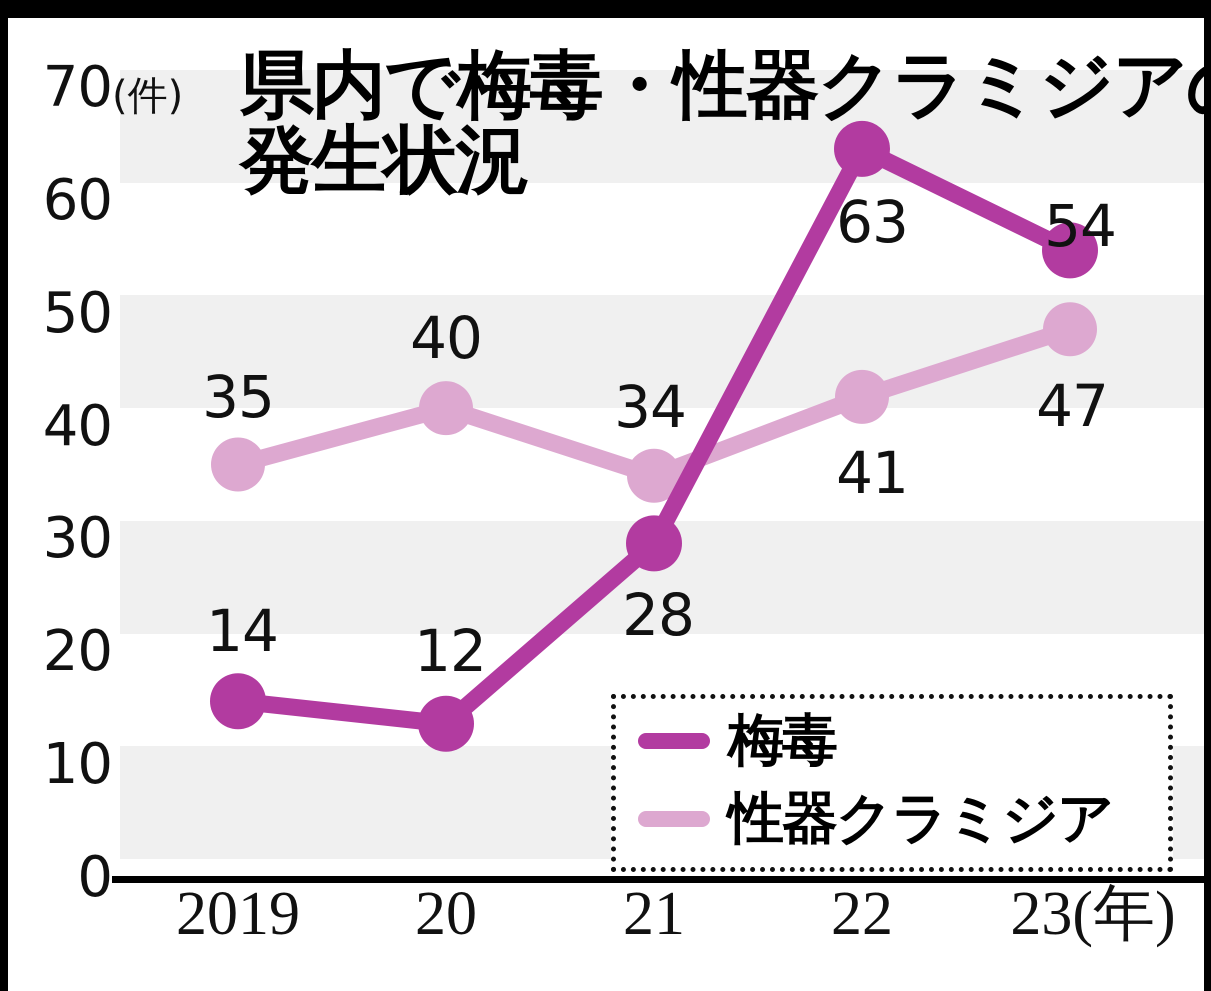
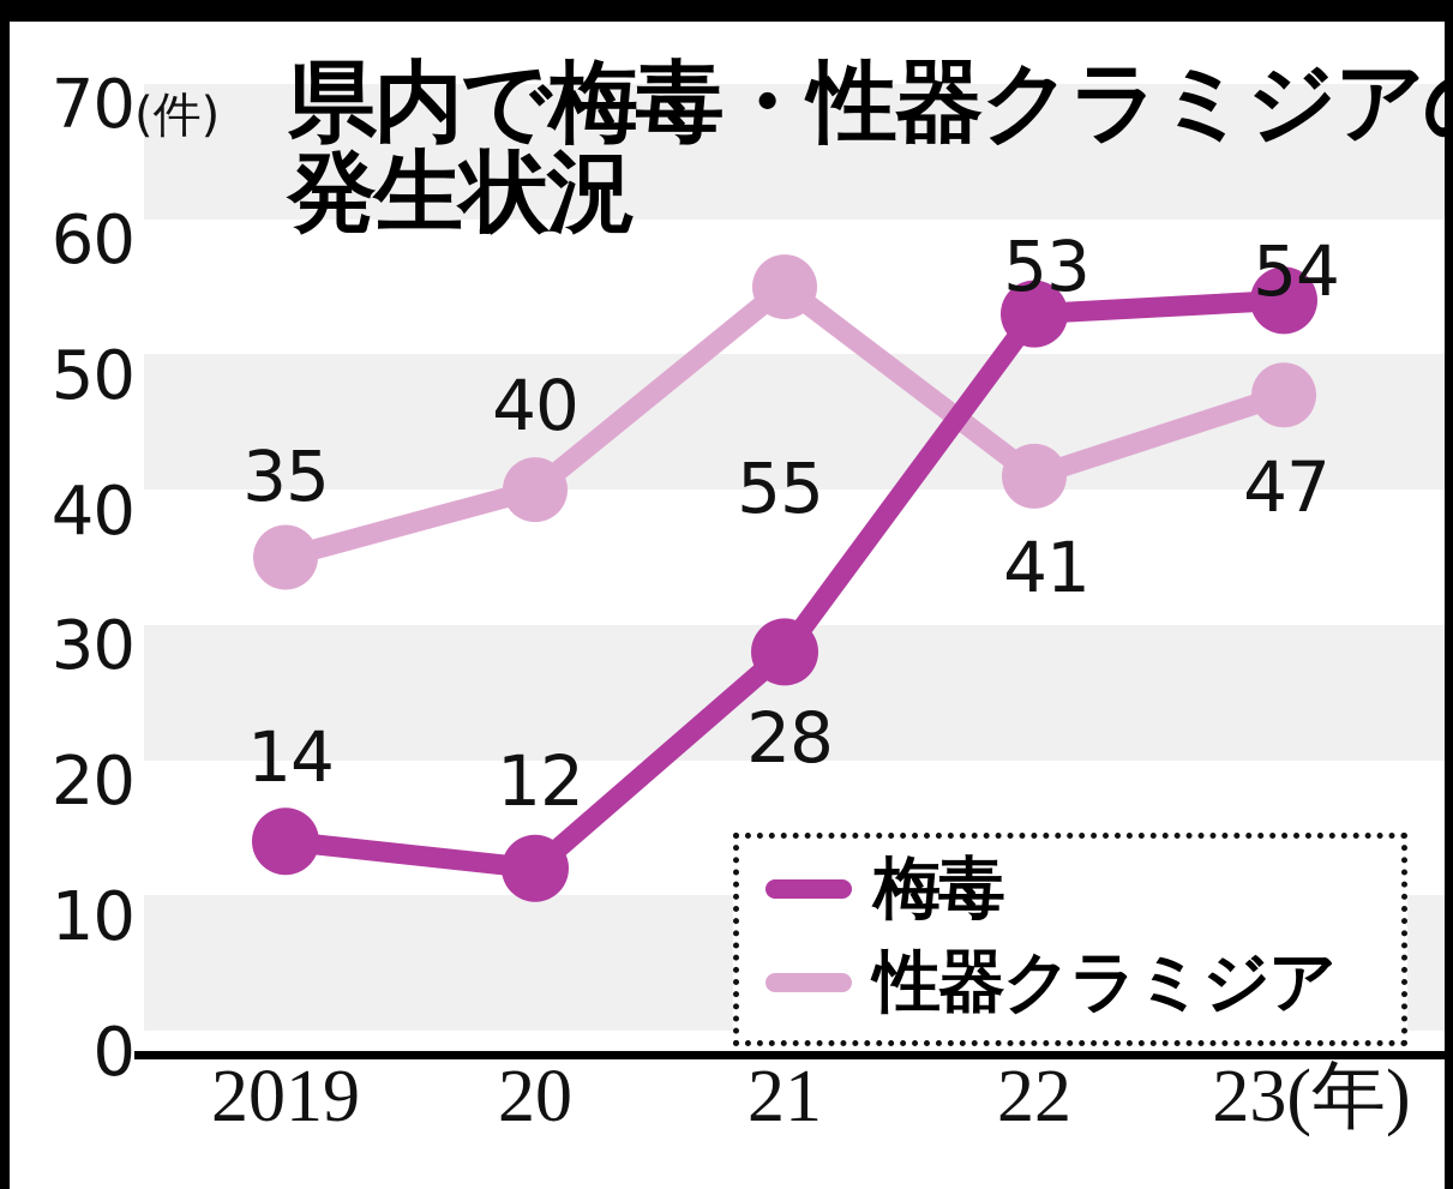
性器クラミジア/21: 34 -> 55
梅毒/22: 63 -> 53
